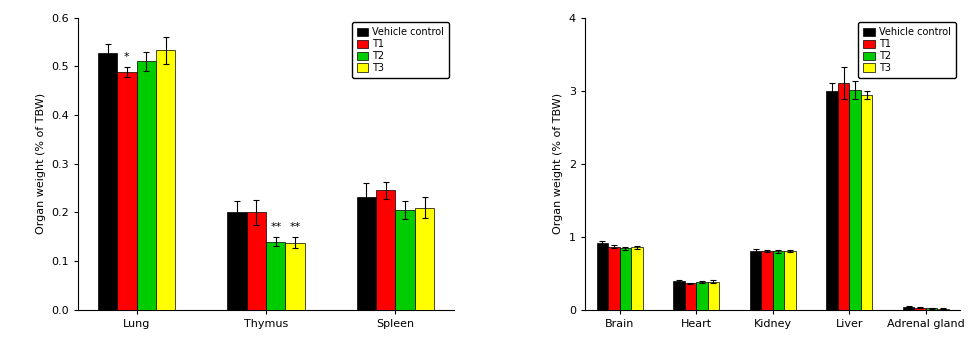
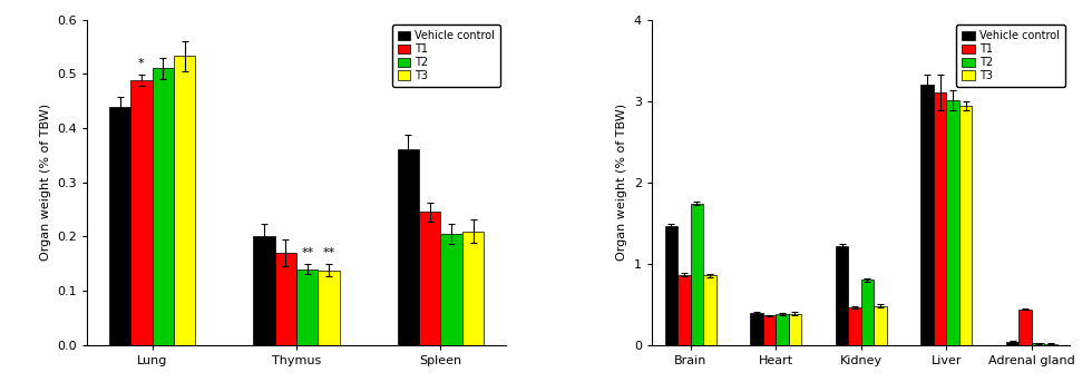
Vehicle control/Lung: 0.527 -> 0.440
T1/Thymus: 0.200 -> 0.170
Vehicle control/Spleen: 0.232 -> 0.360
Vehicle control/Brain: 0.92 -> 1.46
T2/Brain: 0.84 -> 1.74
Vehicle control/Kidney: 0.81 -> 1.22
T1/Kidney: 0.81 -> 0.46
T3/Kidney: 0.81 -> 0.48
Vehicle control/Liver: 2.99 -> 3.20
T1/Adrenal gland: 0.03 -> 0.44
